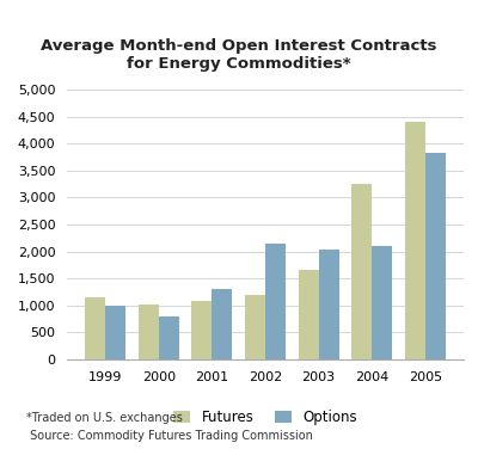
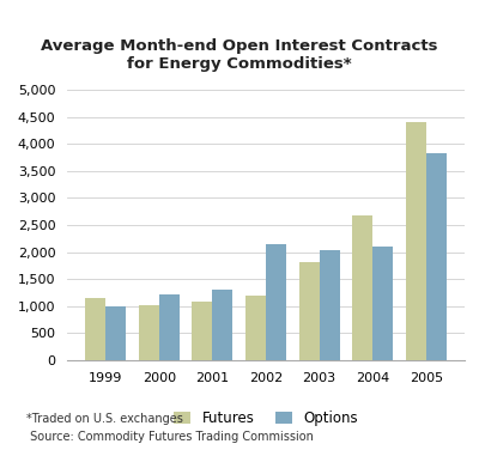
Options/2000: 800 -> 1,210
Futures/2003: 1,650 -> 1,820
Futures/2004: 3,250 -> 2,680
